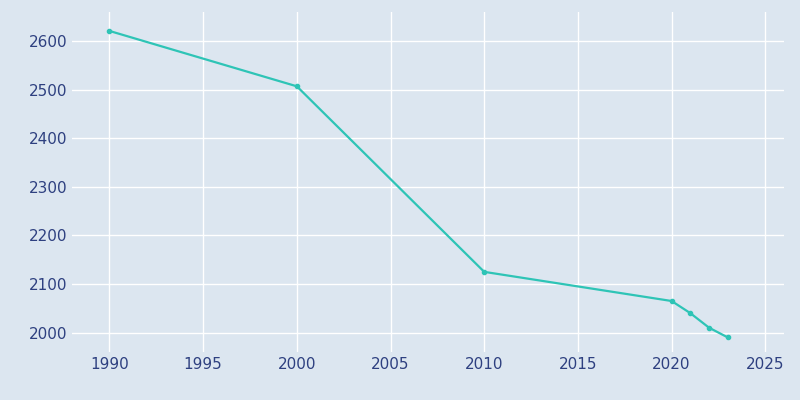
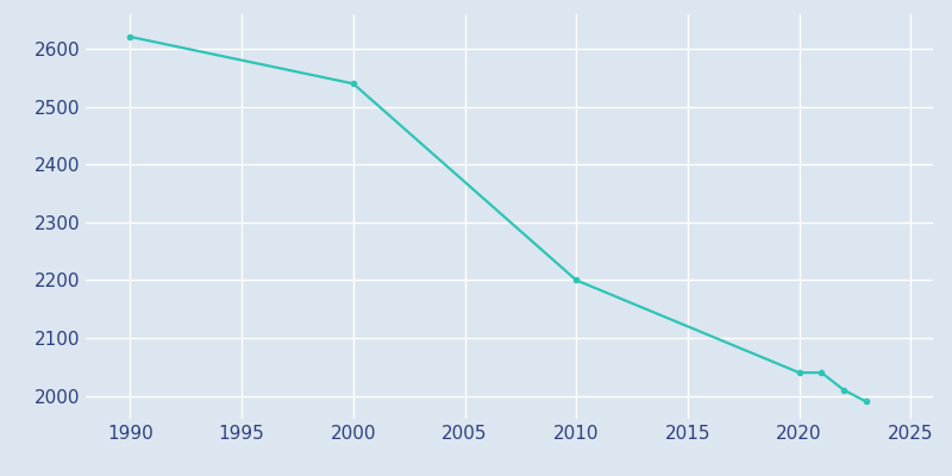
2000: 2507 -> 2540
2010: 2125 -> 2200
2020: 2065 -> 2040
